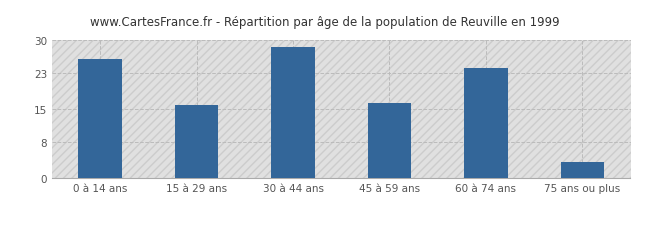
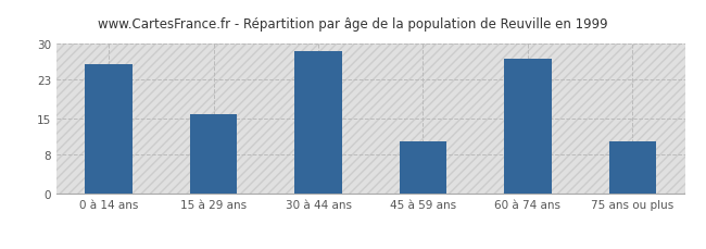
45 à 59 ans: 16.5 -> 10.5
60 à 74 ans: 24.0 -> 27.0
75 ans ou plus: 3.5 -> 10.5
